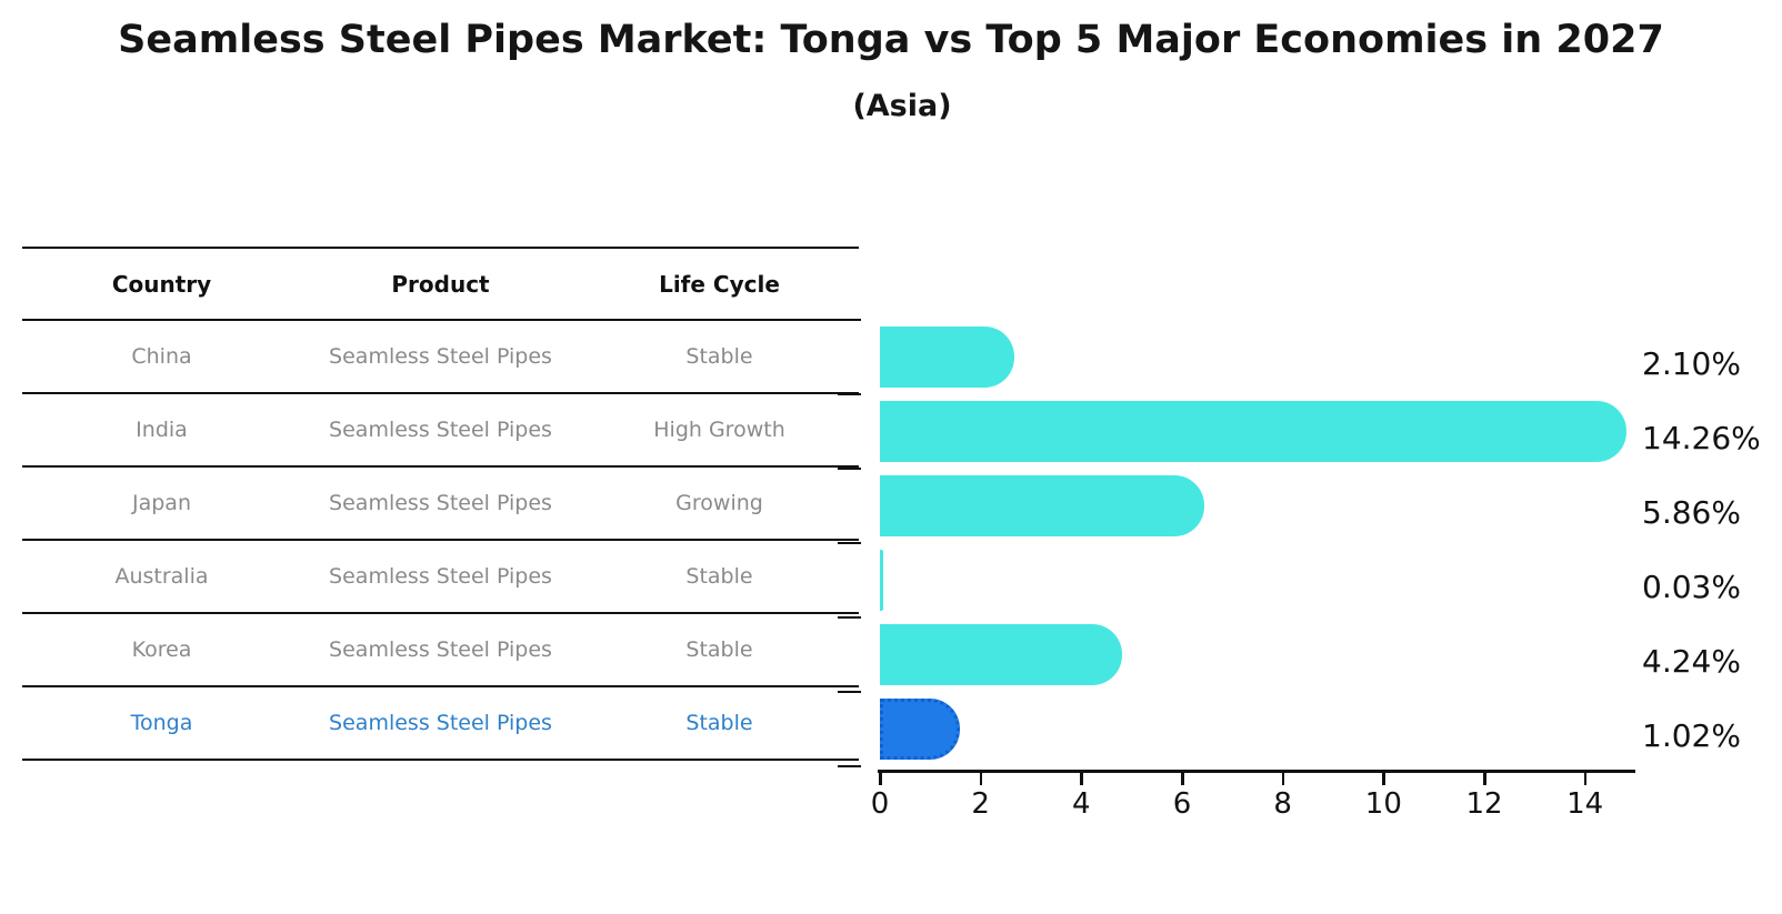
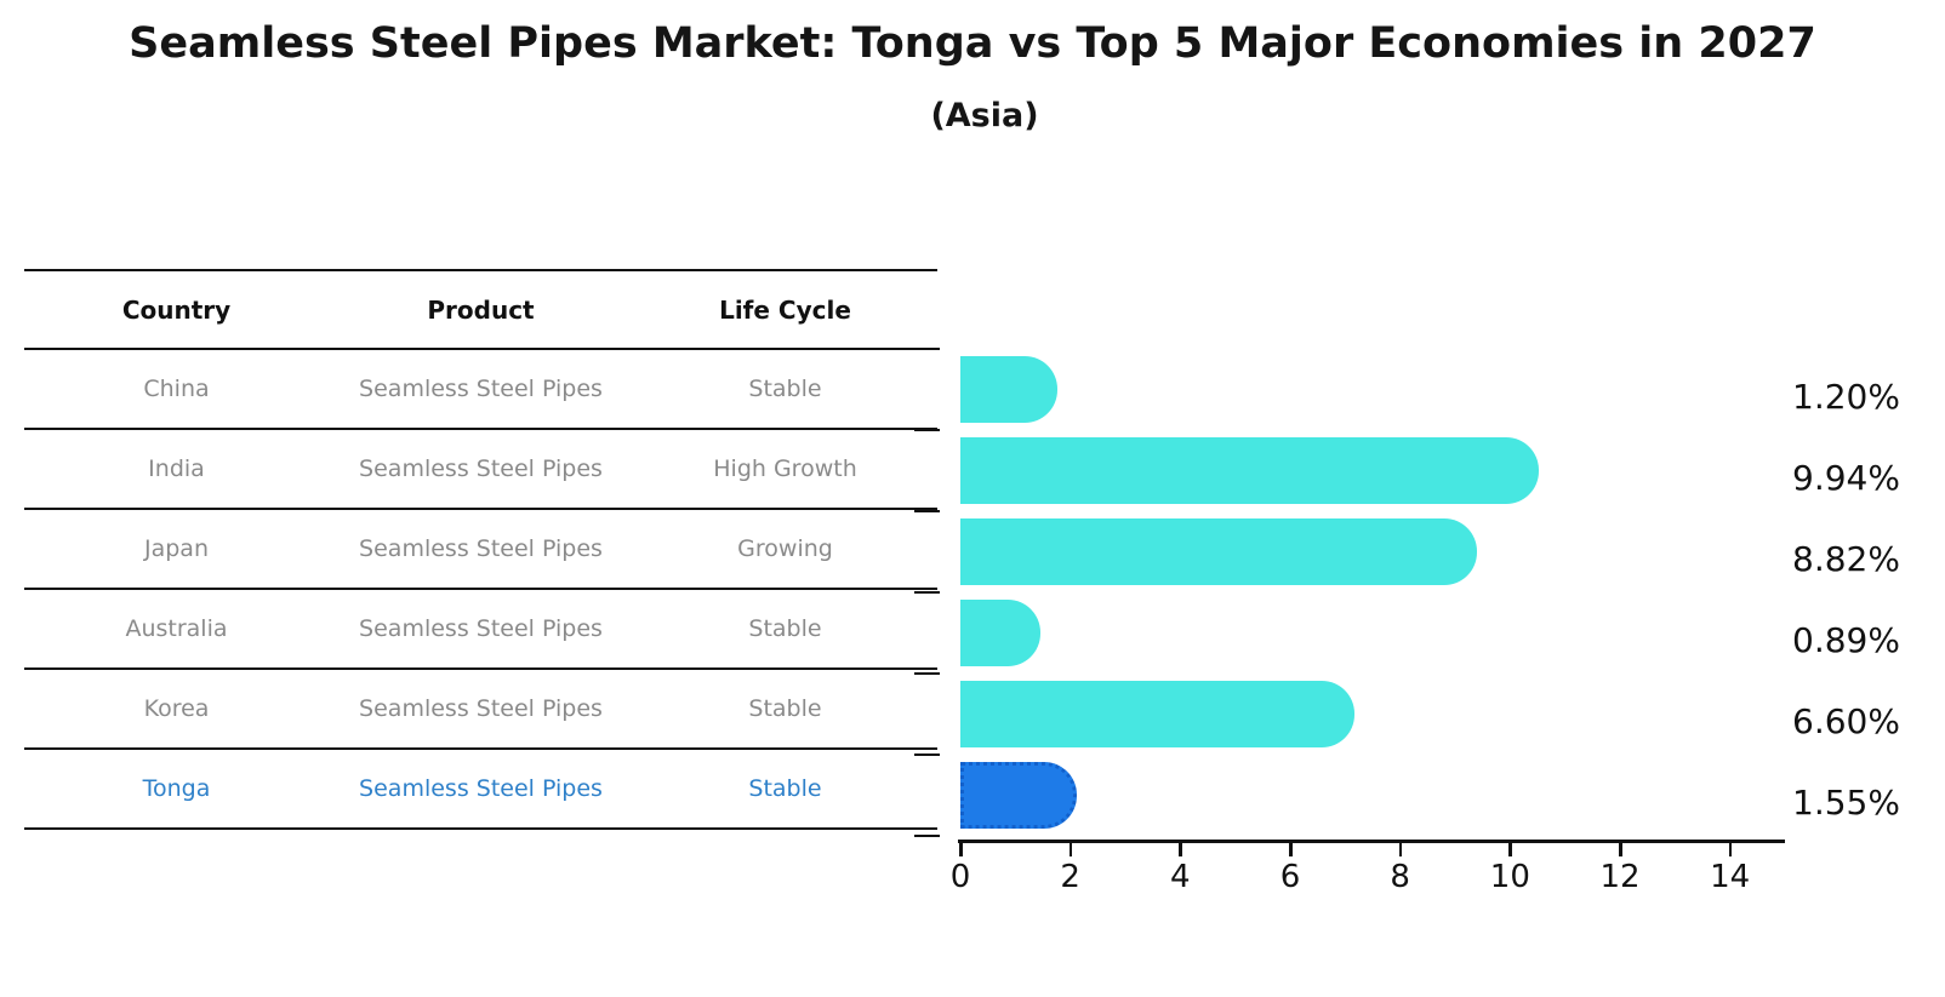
China: 2.10% -> 1.20%
India: 14.26% -> 9.94%
Japan: 5.86% -> 8.82%
Australia: 0.03% -> 0.89%
Korea: 4.24% -> 6.60%
Tonga: 1.02% -> 1.55%
